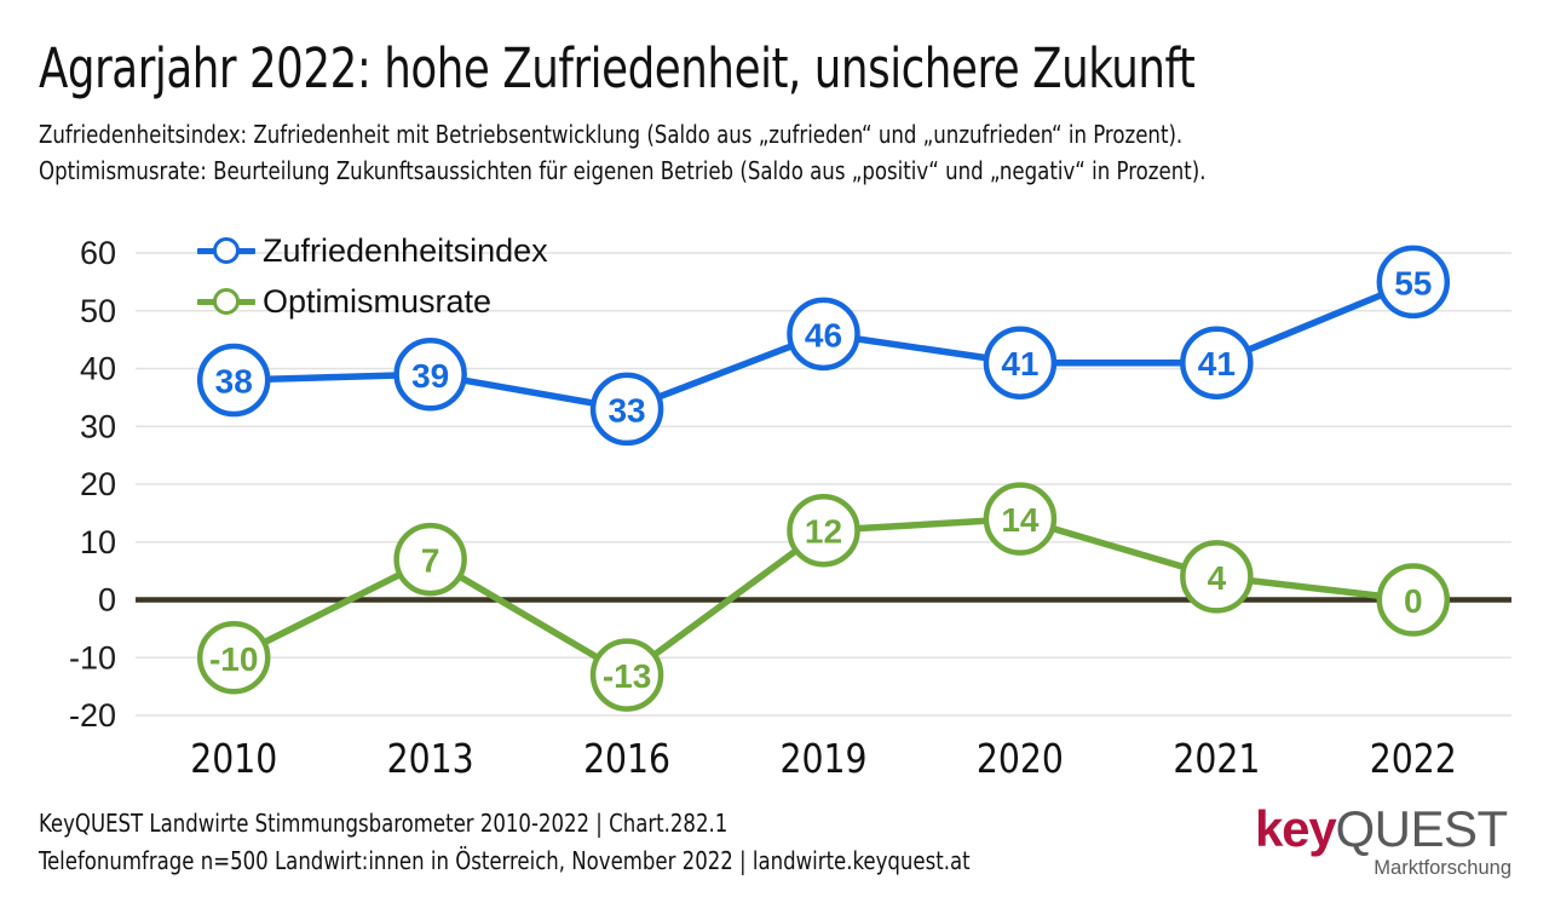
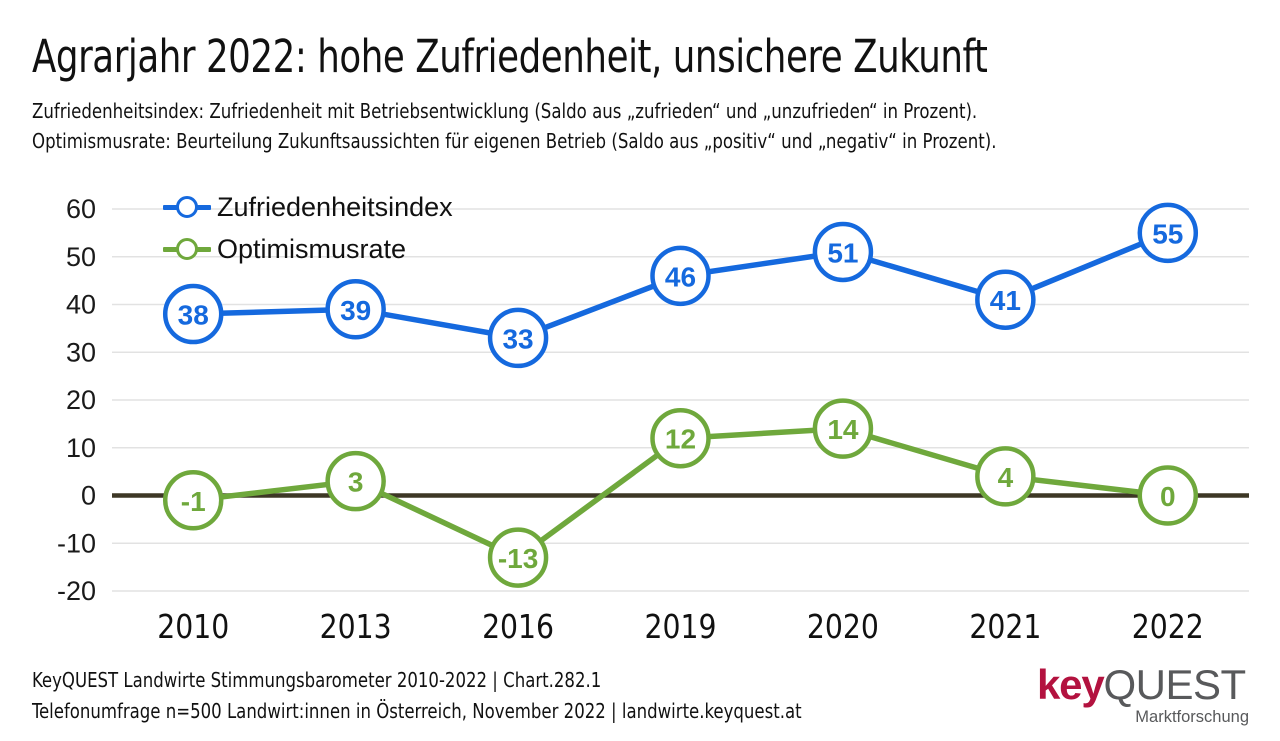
Optimismusrate/2010: -10 -> -1
Optimismusrate/2013: 7 -> 3
Zufriedenheitsindex/2020: 41 -> 51
